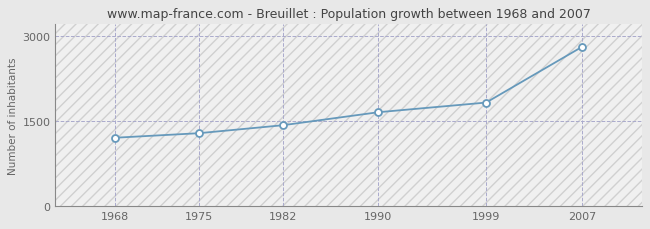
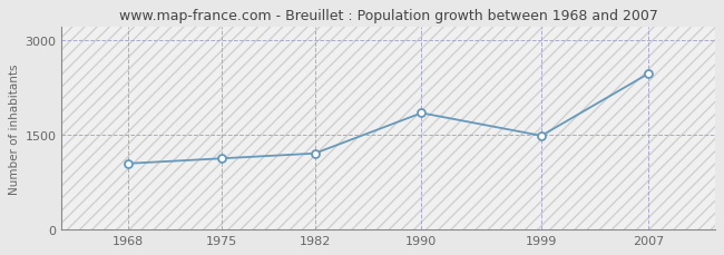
1968: 1200 -> 1040
1975: 1280 -> 1120
1982: 1420 -> 1200
1990: 1650 -> 1840
1999: 1820 -> 1480
2007: 2800 -> 2460
